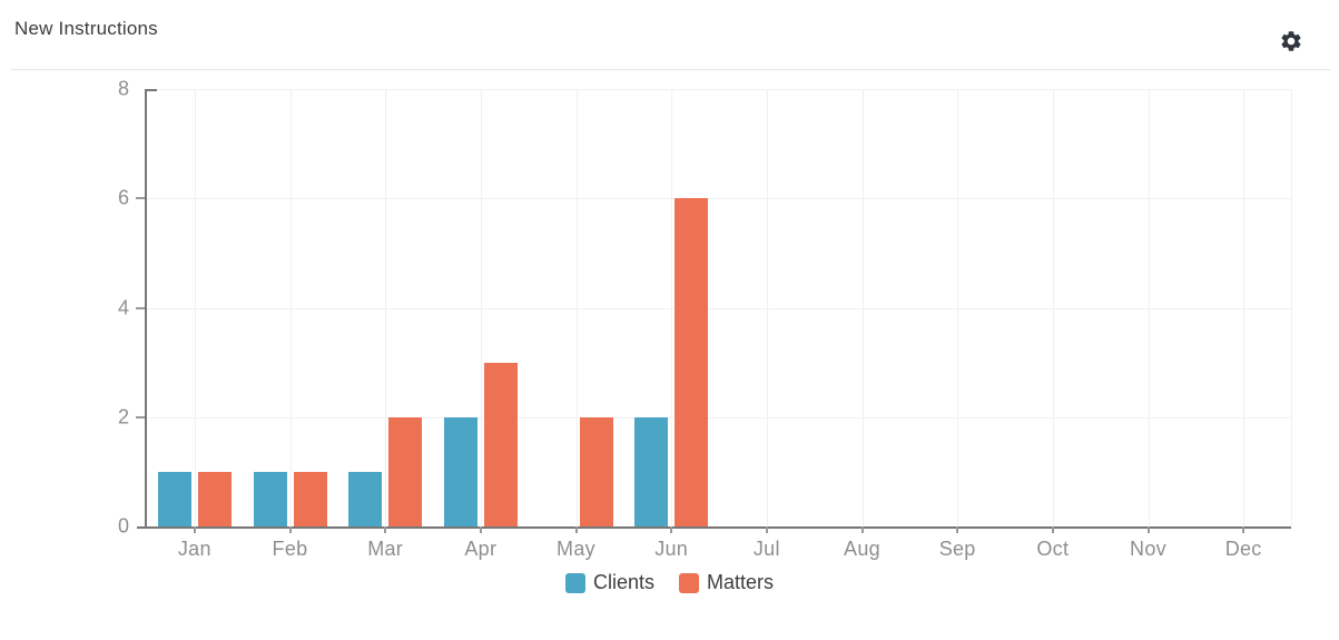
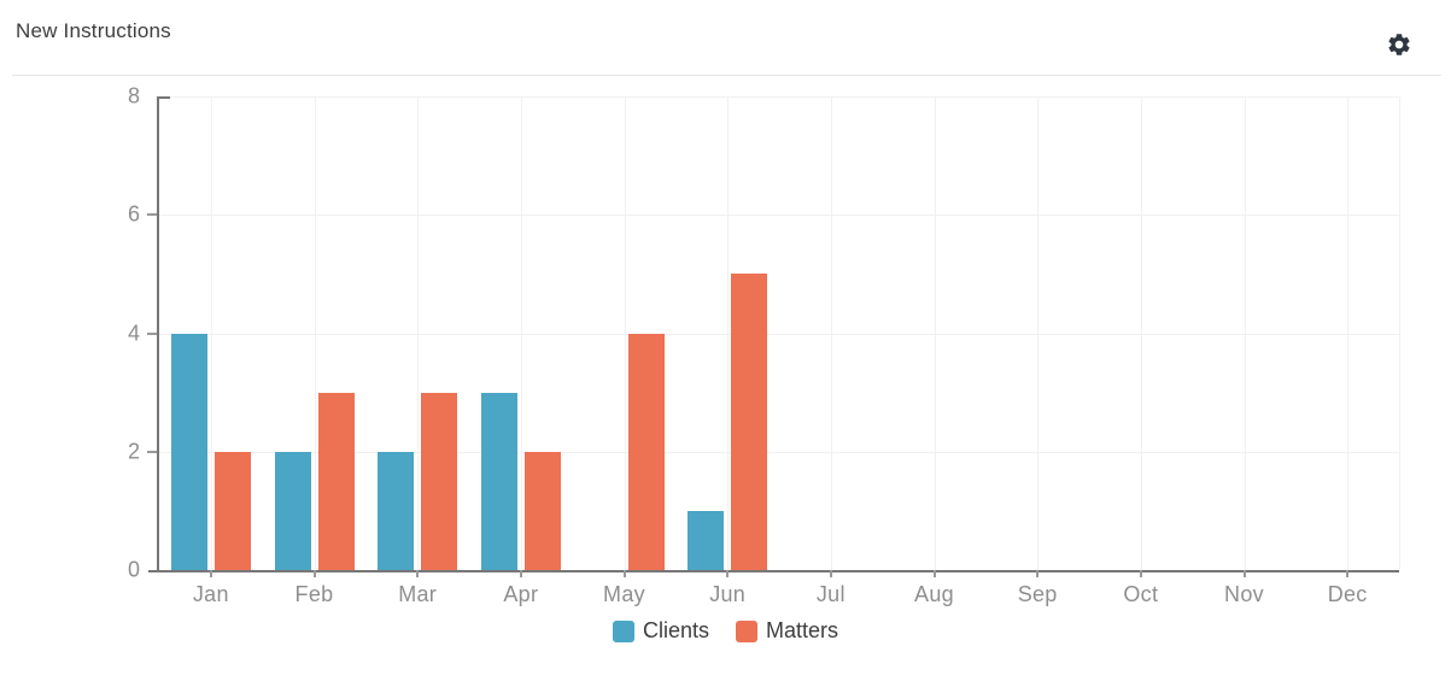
Clients/Jan: 1 -> 4
Matters/Jan: 1 -> 2
Clients/Feb: 1 -> 2
Matters/Feb: 1 -> 3
Clients/Mar: 1 -> 2
Matters/Mar: 2 -> 3
Clients/Apr: 2 -> 3
Matters/Apr: 3 -> 2
Matters/May: 2 -> 4
Clients/Jun: 2 -> 1
Matters/Jun: 6 -> 5
